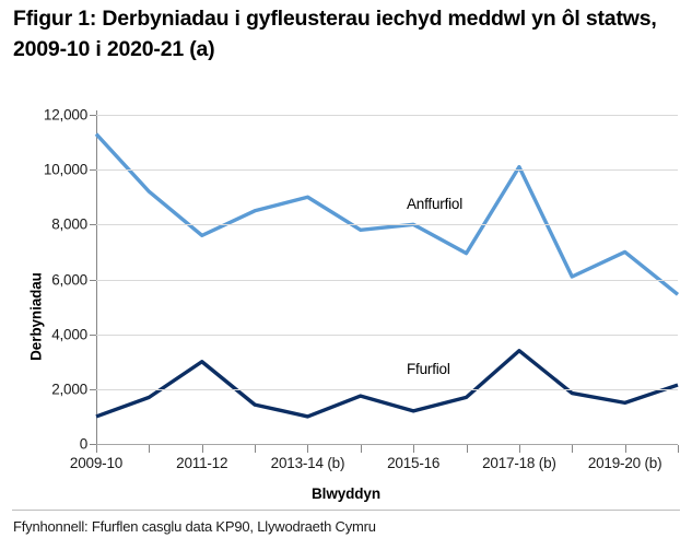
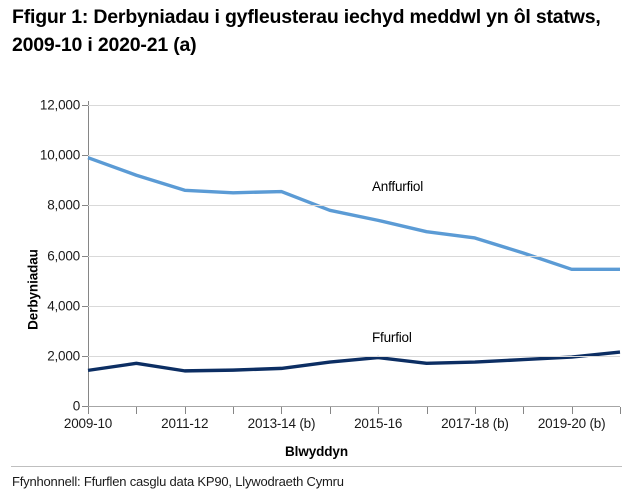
Anffurfiol/2009-10: 11300 -> 9900
Ffurfiol/2009-10: 1000 -> 1400
Anffurfiol/2011-12: 7600 -> 8600
Ffurfiol/2011-12: 3000 -> 1400
Anffurfiol/2013-14 (b): 9000 -> 8600
Ffurfiol/2013-14 (b): 1000 -> 1500
Anffurfiol/2015-16: 8000 -> 7400
Ffurfiol/2015-16: 1200 -> 1900
Anffurfiol/2017-18 (b): 10100 -> 6700
Ffurfiol/2017-18 (b): 3400 -> 1800
Anffurfiol/2019-20 (b): 7000 -> 5400
Ffurfiol/2019-20 (b): 1500 -> 2000
